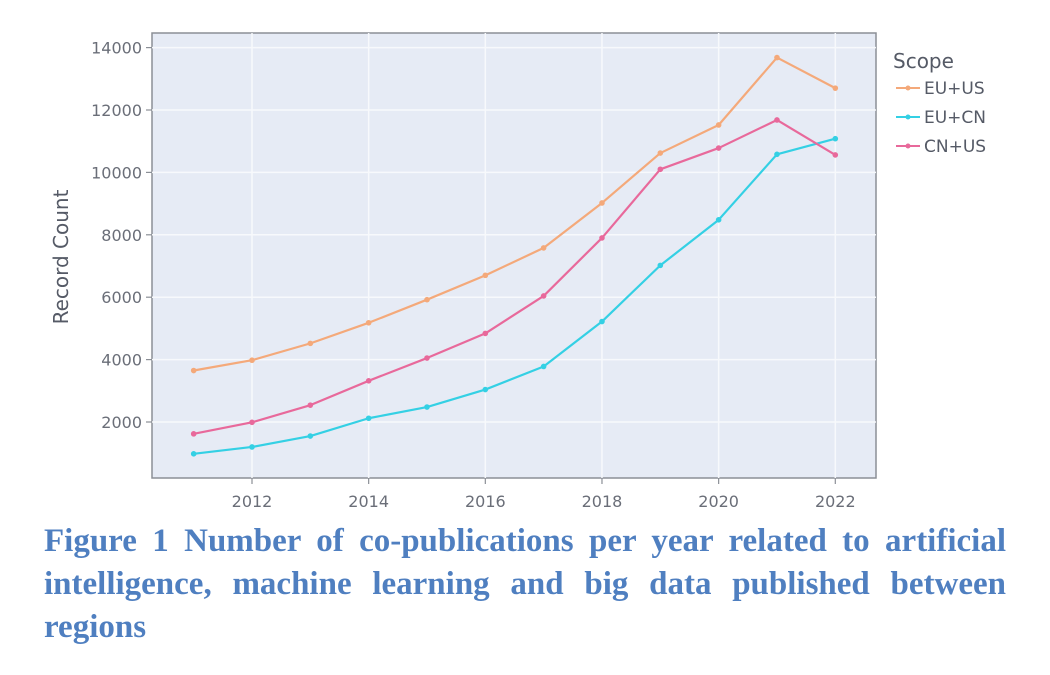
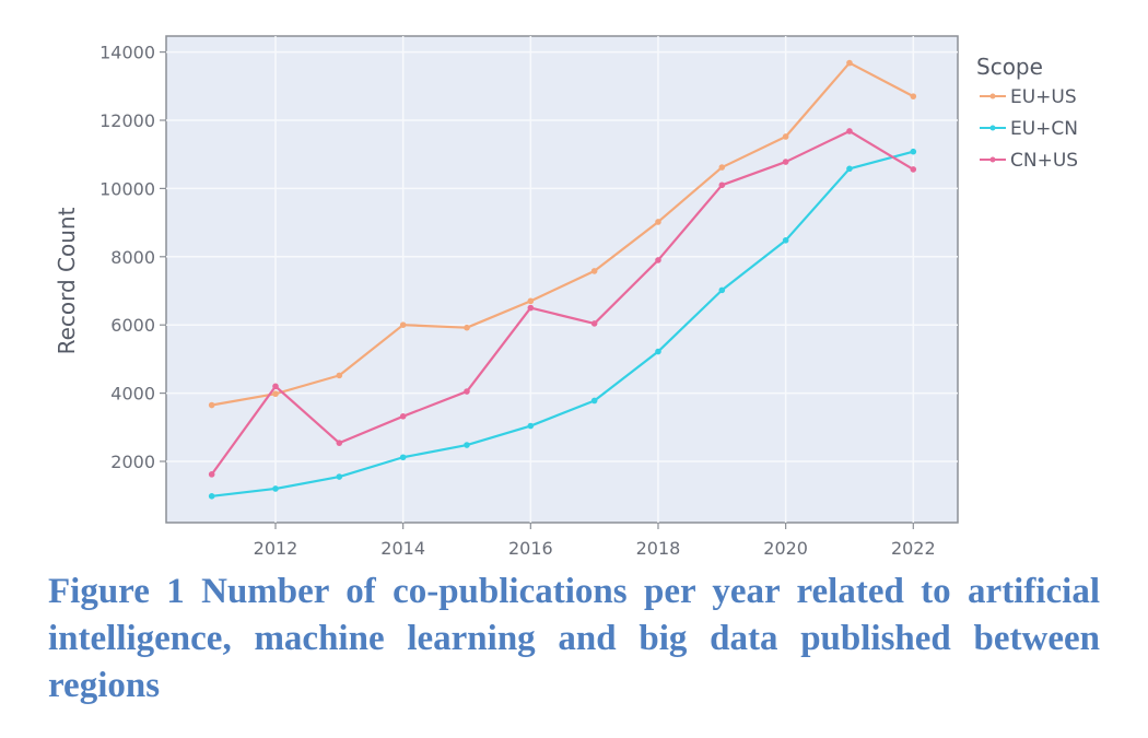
CN+US/2012: 2000 -> 4200
EU+US/2014: 5200 -> 6000
CN+US/2016: 4800 -> 6500
